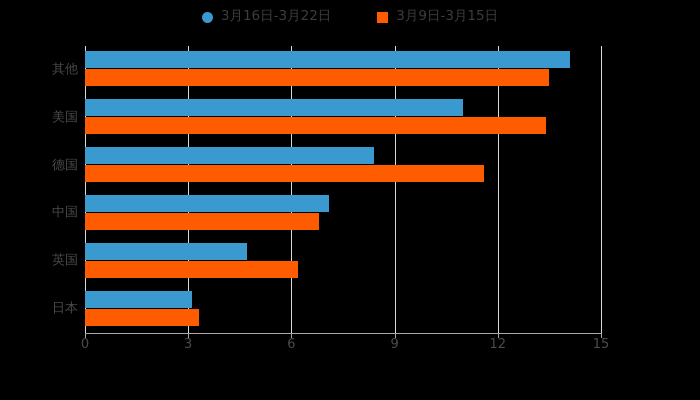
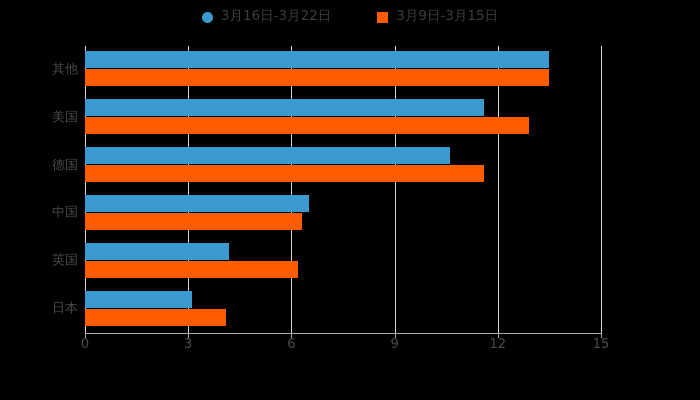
3月16日-3月22日/其他: 14.1 -> 13.5
3月16日-3月22日/美国: 11.0 -> 11.6
3月9日-3月15日/美国: 13.4 -> 12.9
3月16日-3月22日/德国: 8.4 -> 10.6
3月16日-3月22日/中国: 7.1 -> 6.5
3月9日-3月15日/中国: 6.8 -> 6.3
3月16日-3月22日/英国: 4.7 -> 4.2
3月9日-3月15日/日本: 3.3 -> 4.1
